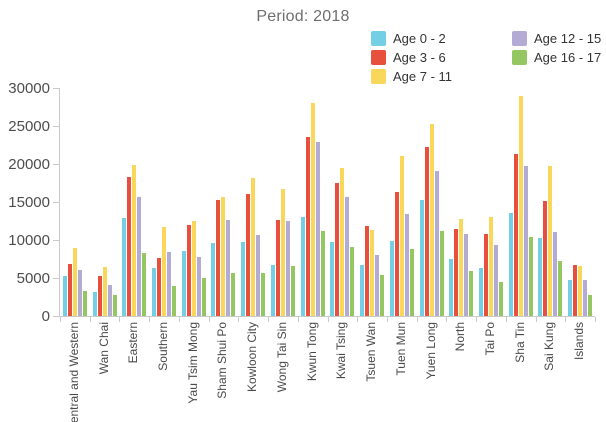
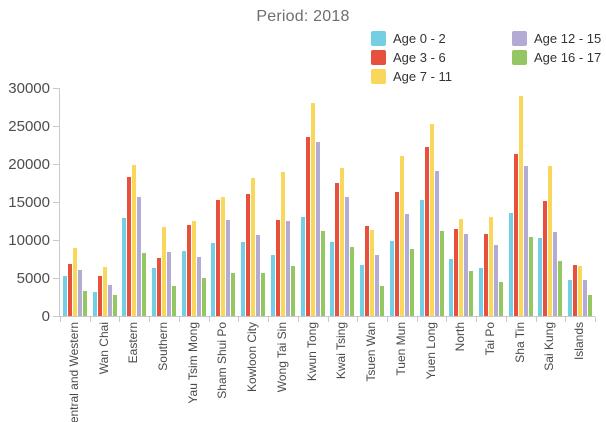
Age 0 - 2/Wong Tai Sin: 7000 -> 8000
Age 7 - 11/Wong Tai Sin: 17000 -> 19000
Age 16 - 17/Tsuen Wan: 5000 -> 4000
